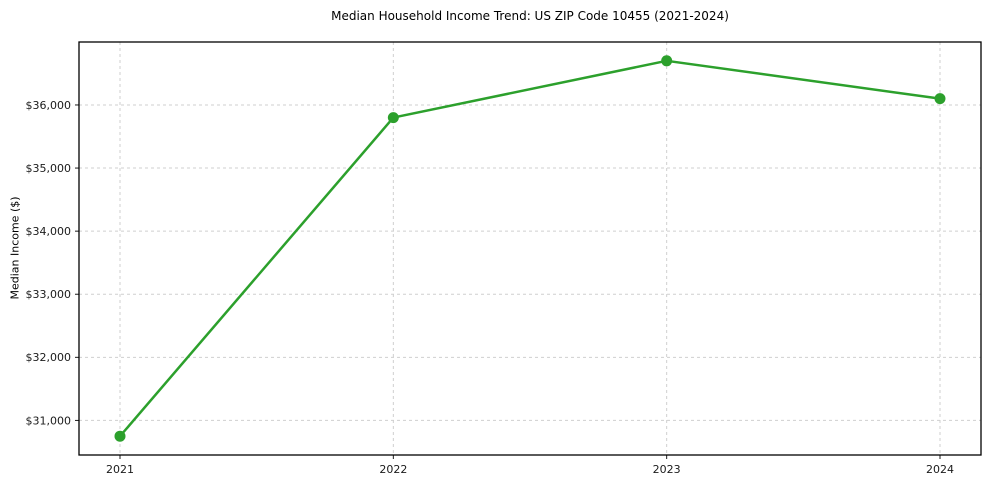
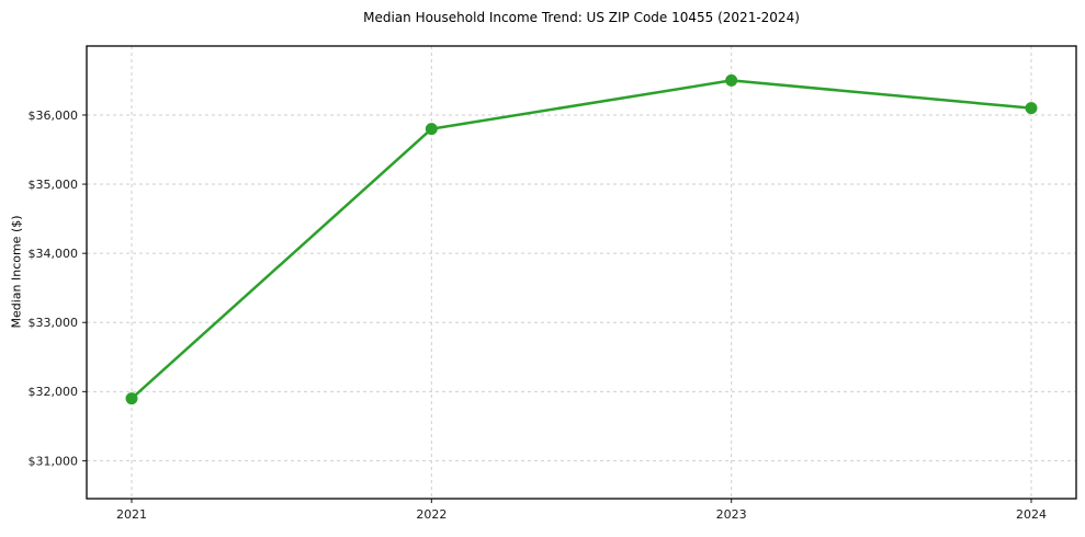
2021: $30800 -> $31900
2023: $36700 -> $36500
